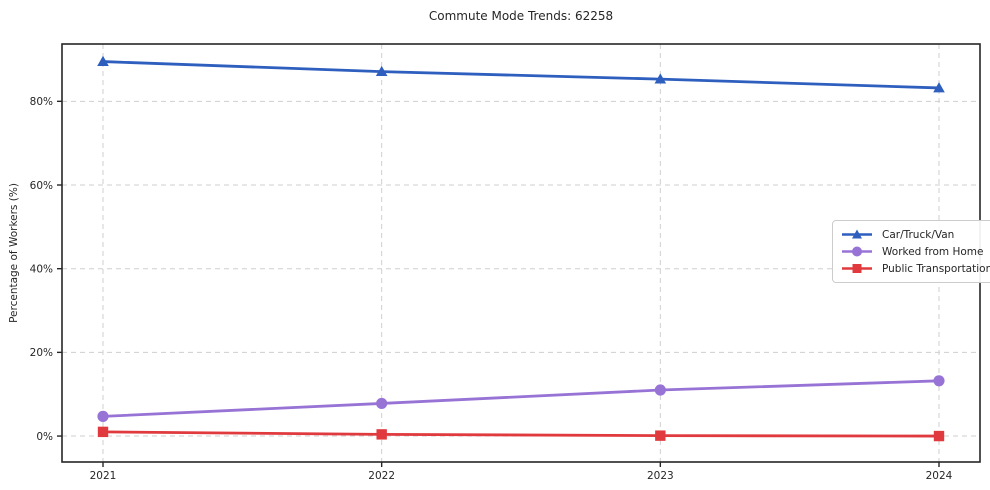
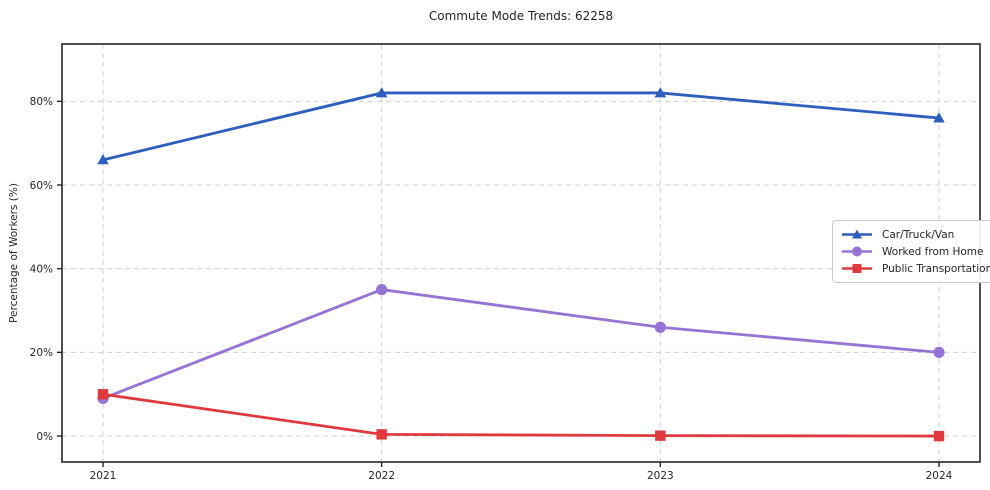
Car/Truck/Van/2021: 90% -> 66%
Worked from Home/2021: 5% -> 9%
Public Transportation/2021: 1% -> 10%
Car/Truck/Van/2022: 87% -> 82%
Worked from Home/2022: 8% -> 35%
Car/Truck/Van/2023: 85% -> 82%
Worked from Home/2023: 11% -> 26%
Car/Truck/Van/2024: 83% -> 76%
Worked from Home/2024: 13% -> 20%
